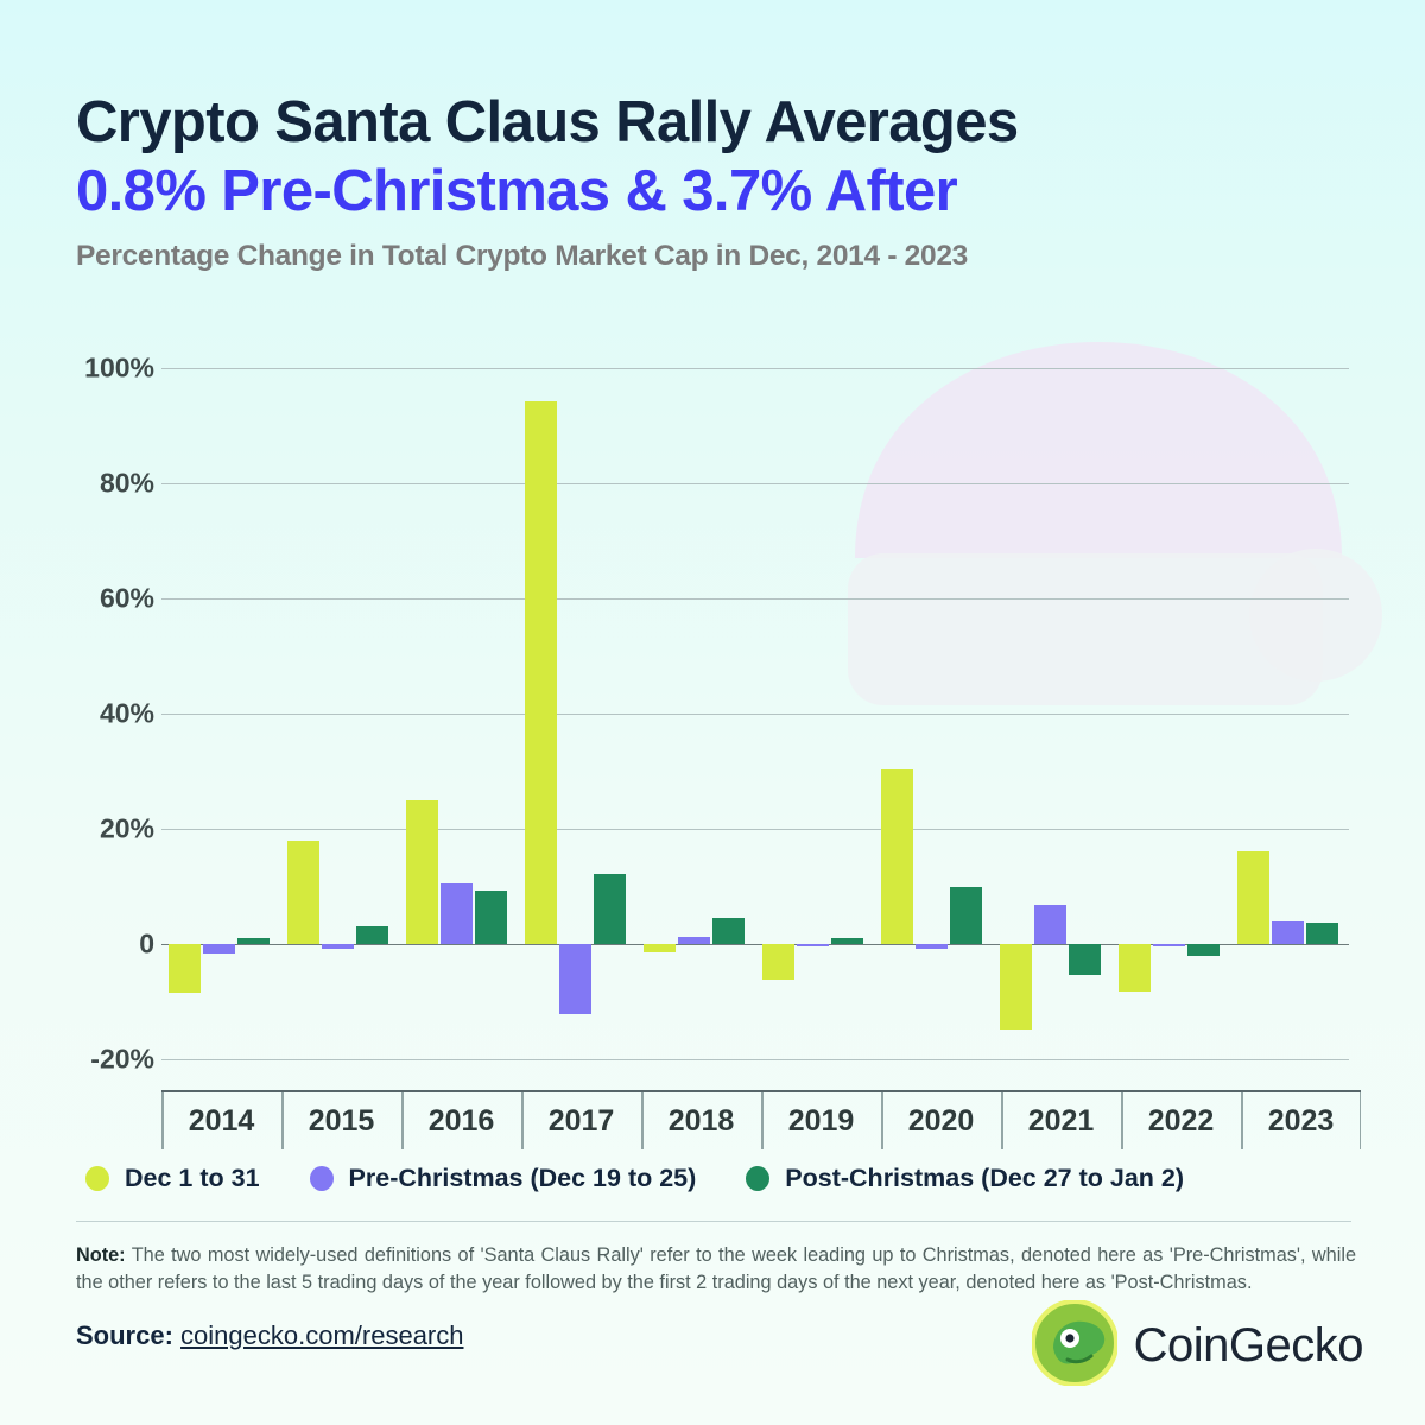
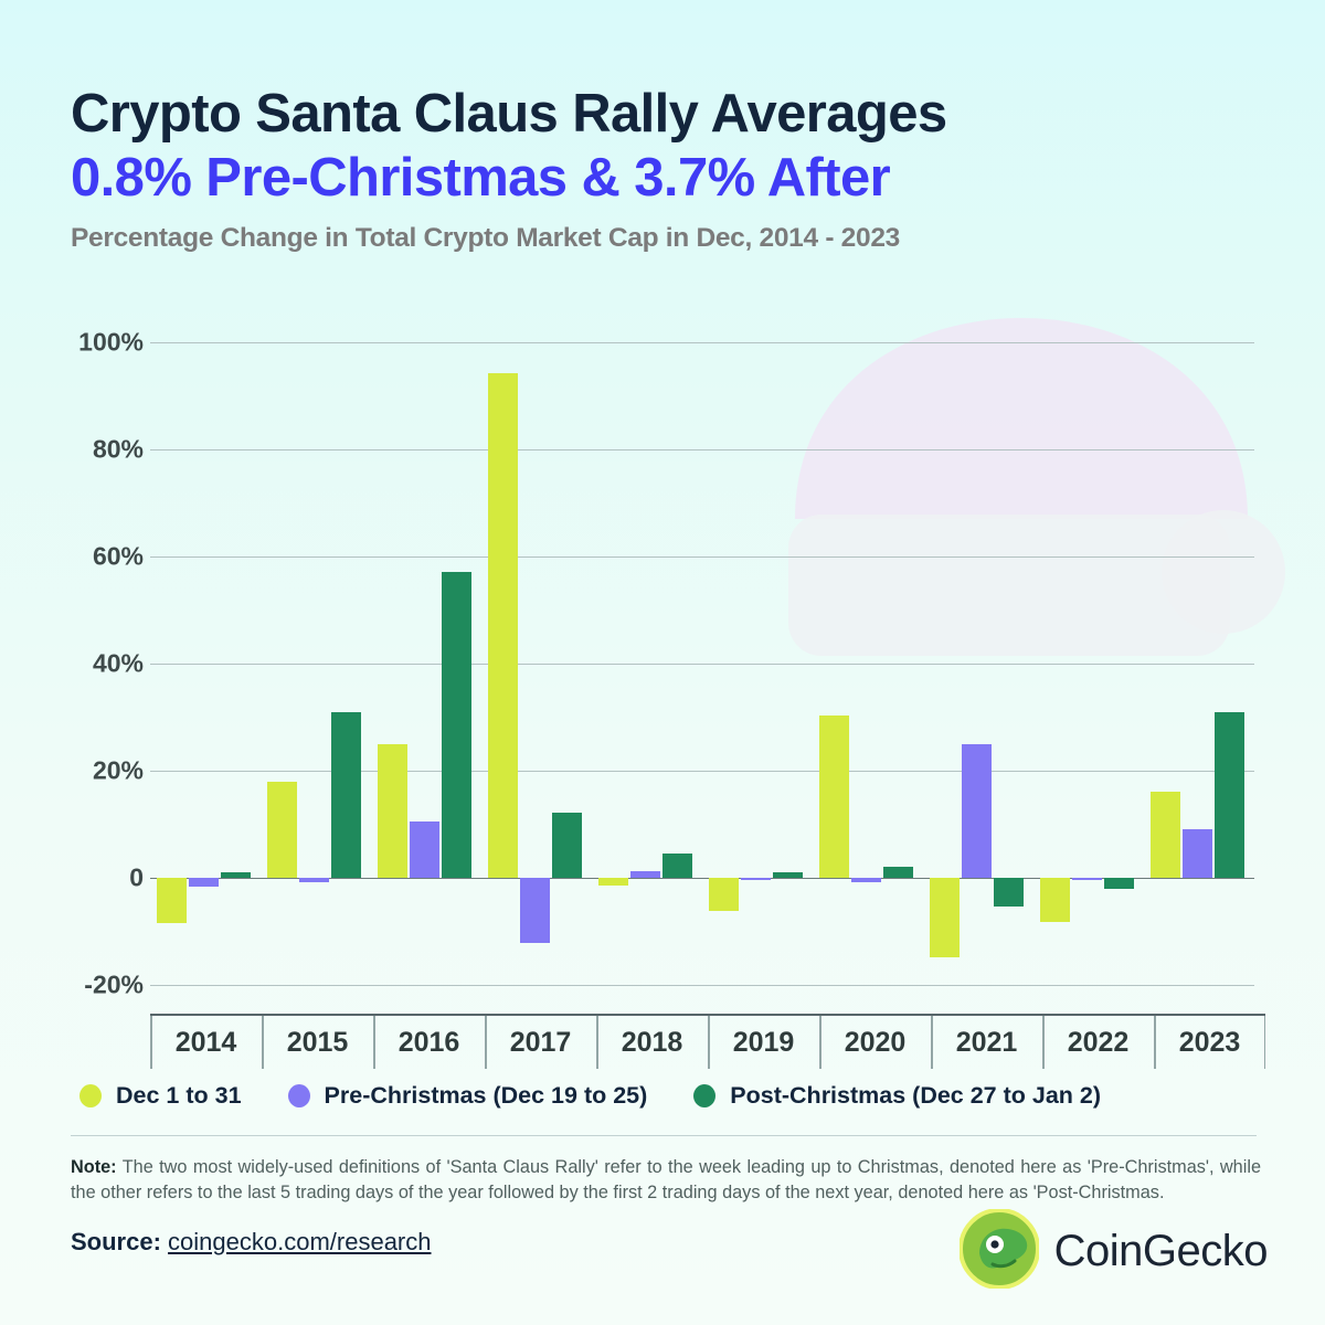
Post-Christmas (Dec 27 to Jan 2)/2015: 3% -> 31%
Post-Christmas (Dec 27 to Jan 2)/2016: 9% -> 57%
Post-Christmas (Dec 27 to Jan 2)/2020: 10% -> 2%
Pre-Christmas (Dec 19 to 25)/2021: 7% -> 25%
Pre-Christmas (Dec 19 to 25)/2023: 4% -> 9%
Post-Christmas (Dec 27 to Jan 2)/2023: 4% -> 31%
